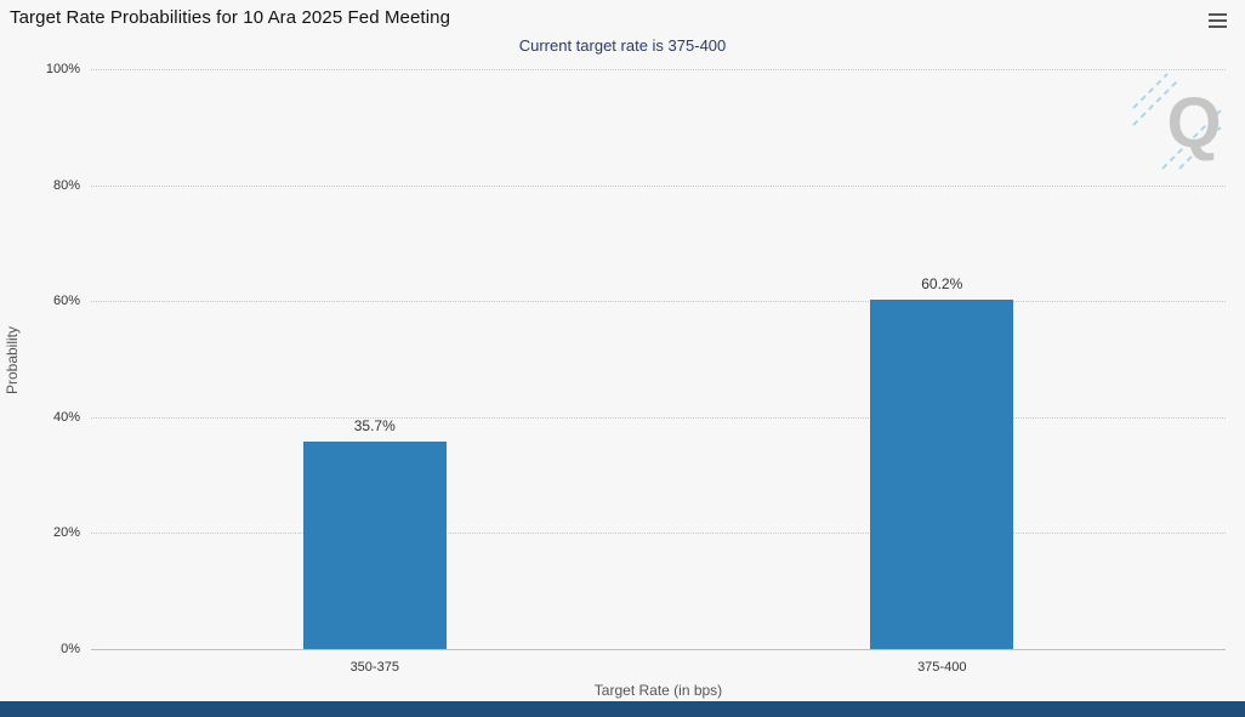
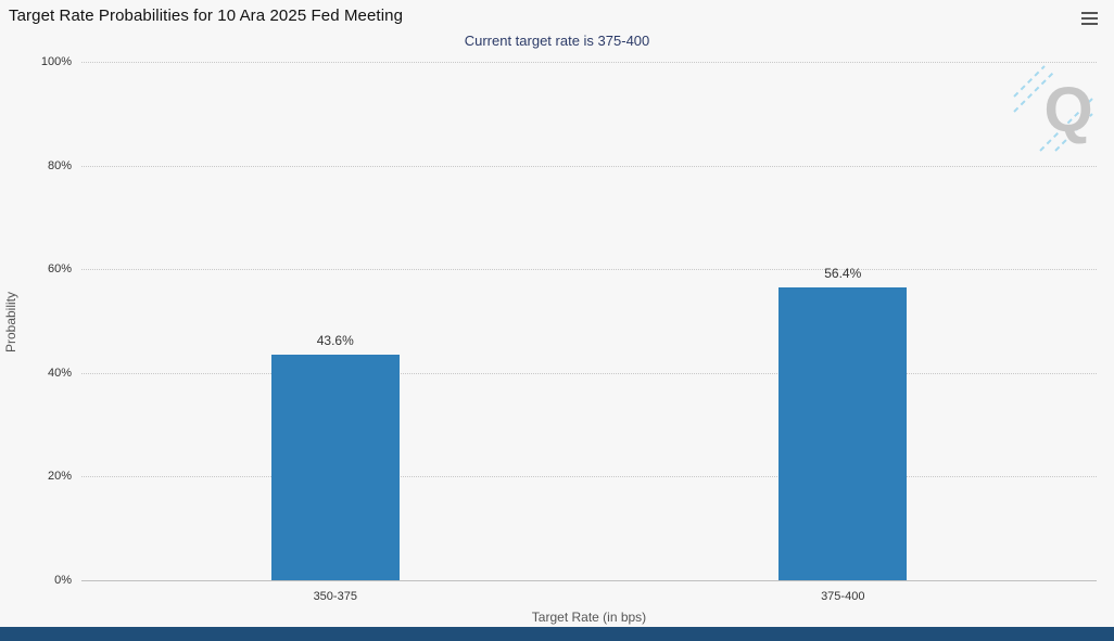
350-375: 35.7% -> 43.6%
375-400: 60.2% -> 56.4%
